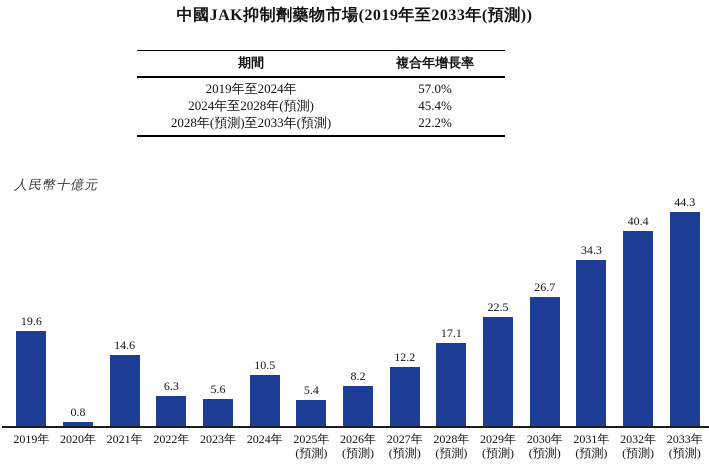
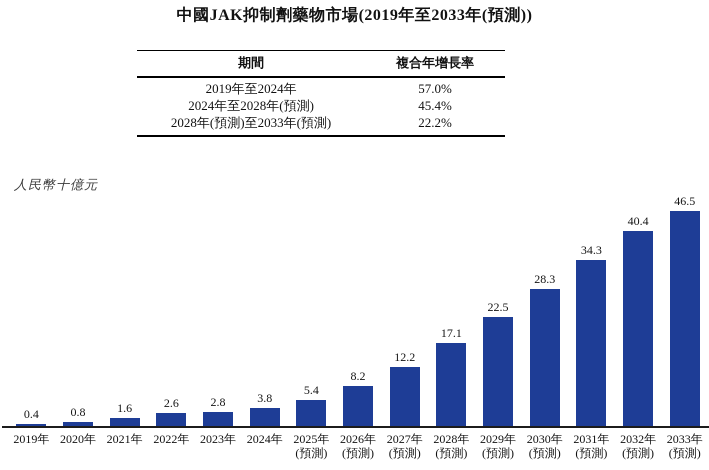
2019年: 19.6 -> 0.4
2021年: 14.6 -> 1.6
2022年: 6.3 -> 2.6
2023年: 5.6 -> 2.8
2024年: 10.5 -> 3.8
2030年: 26.7 -> 28.3
2033年: 44.3 -> 46.5
